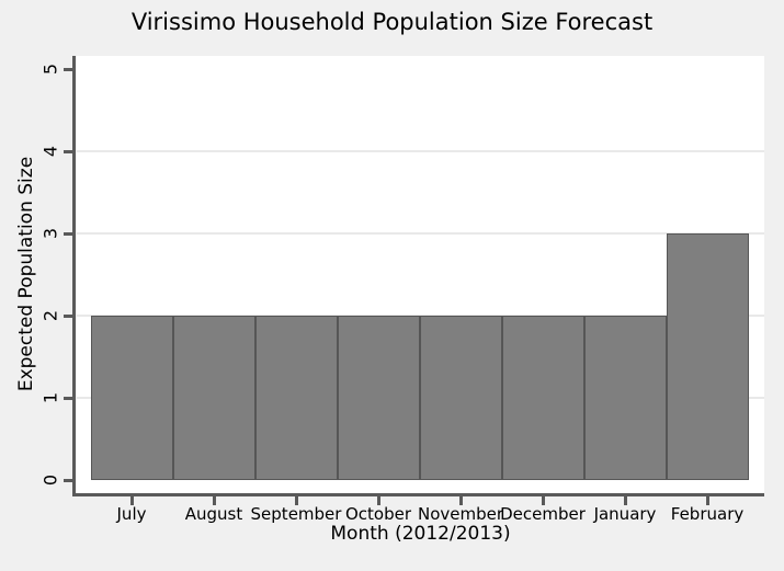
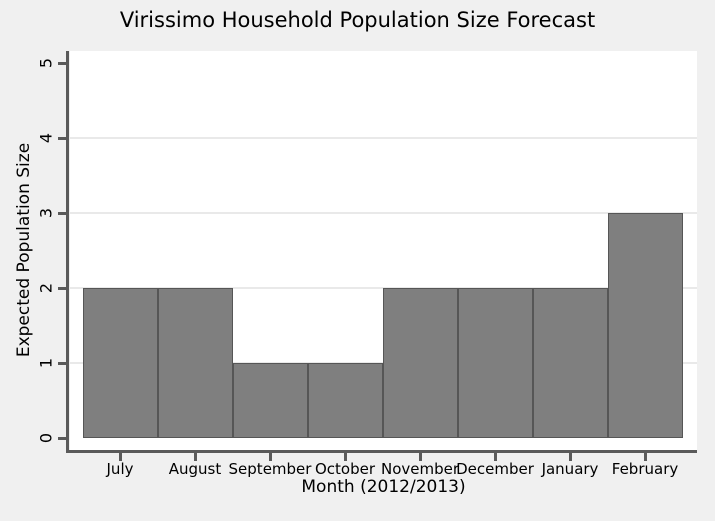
September: 2 -> 1
October: 2 -> 1
